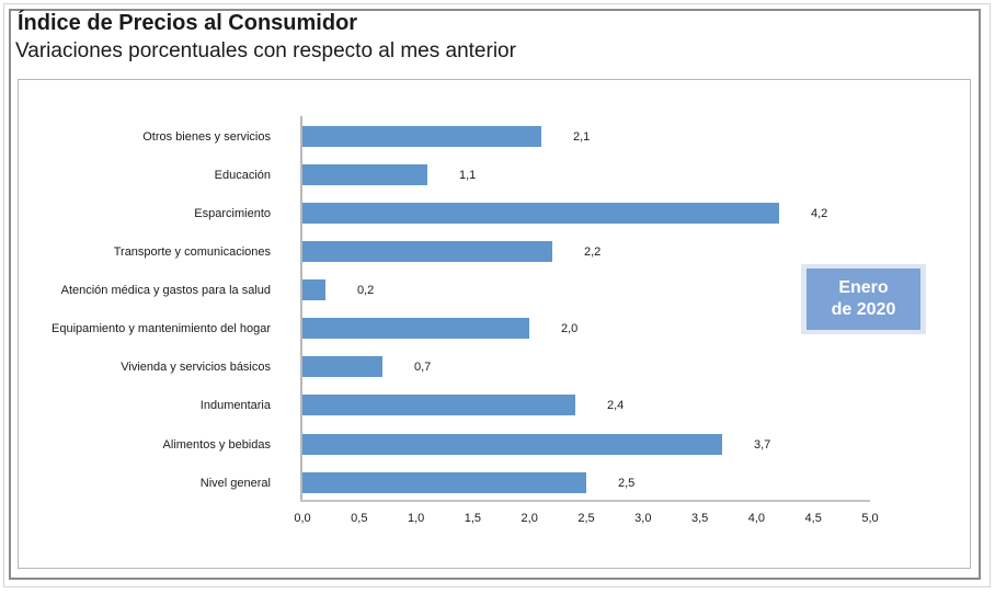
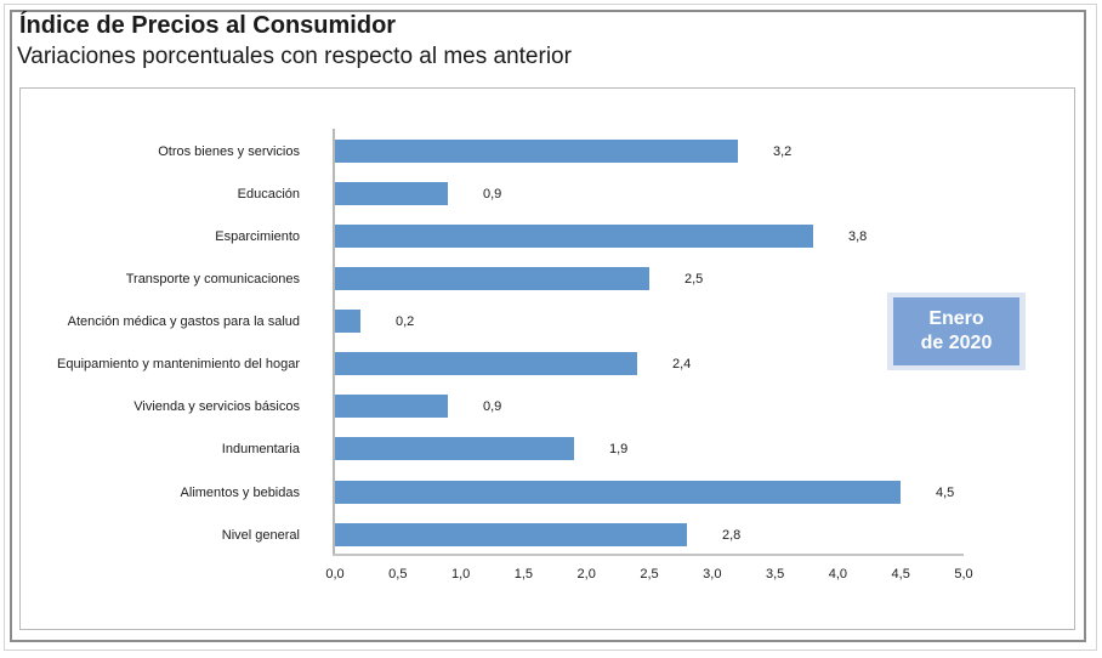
Otros bienes y servicios: 2,1 -> 3,2
Educación: 1,1 -> 0,9
Esparcimiento: 4,2 -> 3,8
Transporte y comunicaciones: 2,2 -> 2,5
Equipamiento y mantenimiento del hogar: 2,0 -> 2,4
Vivienda y servicios básicos: 0,7 -> 0,9
Indumentaria: 2,4 -> 1,9
Alimentos y bebidas: 3,7 -> 4,5
Nivel general: 2,5 -> 2,8
